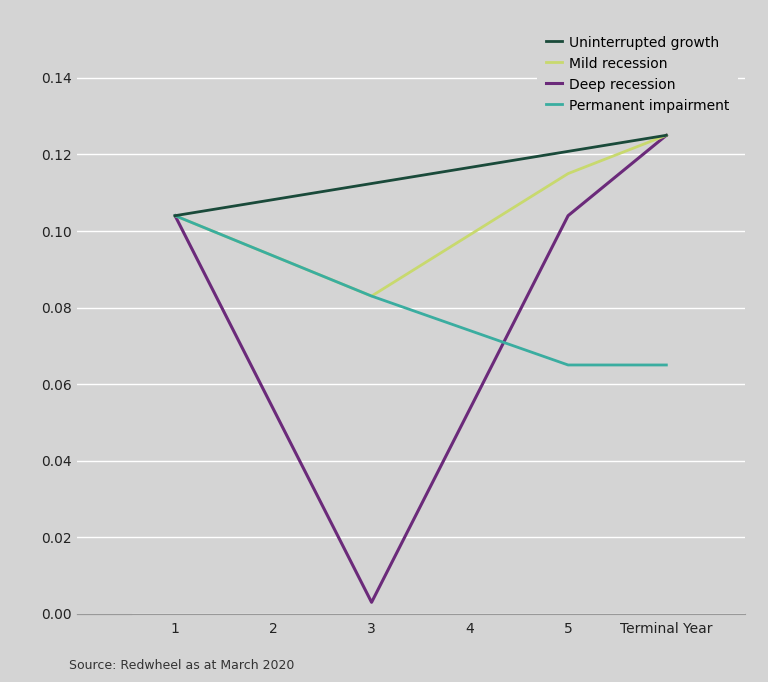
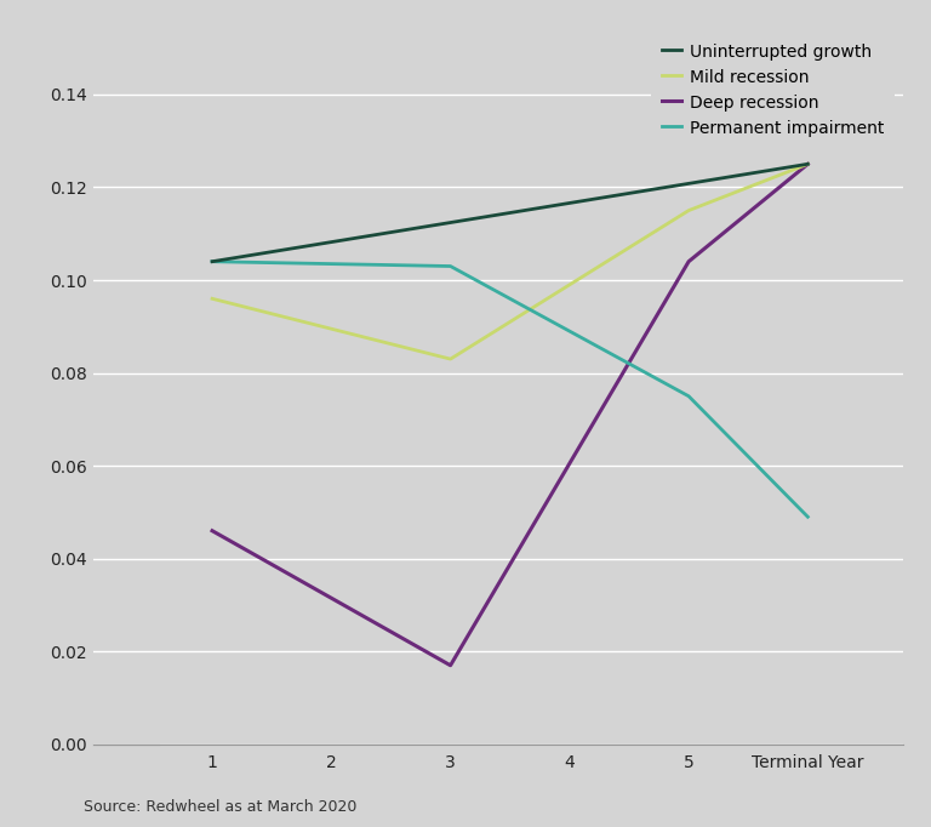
Mild recession/1: 0.104 -> 0.096
Deep recession/1: 0.104 -> 0.046
Deep recession/3: 0.003 -> 0.017
Permanent impairment/3: 0.083 -> 0.103
Permanent impairment/5: 0.065 -> 0.075
Permanent impairment/Terminal Year: 0.065 -> 0.049
